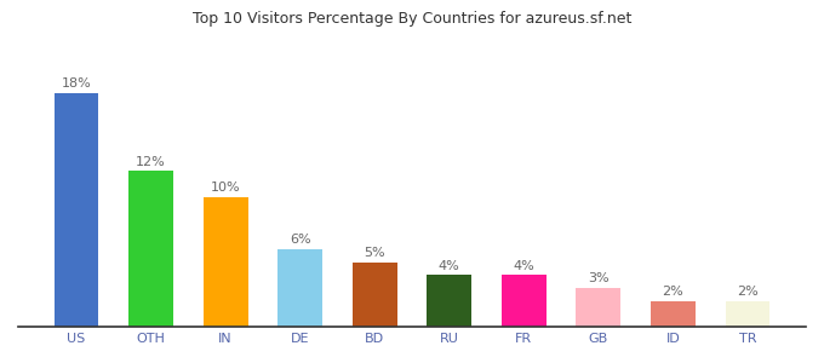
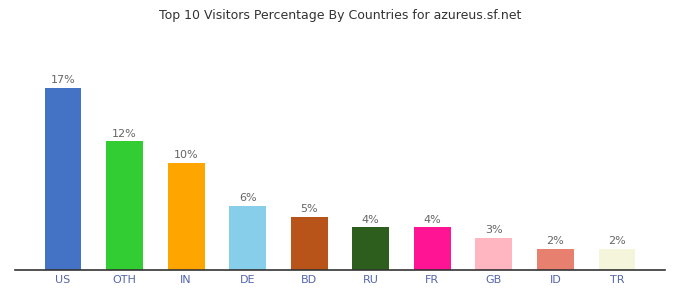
US: 18% -> 17%
